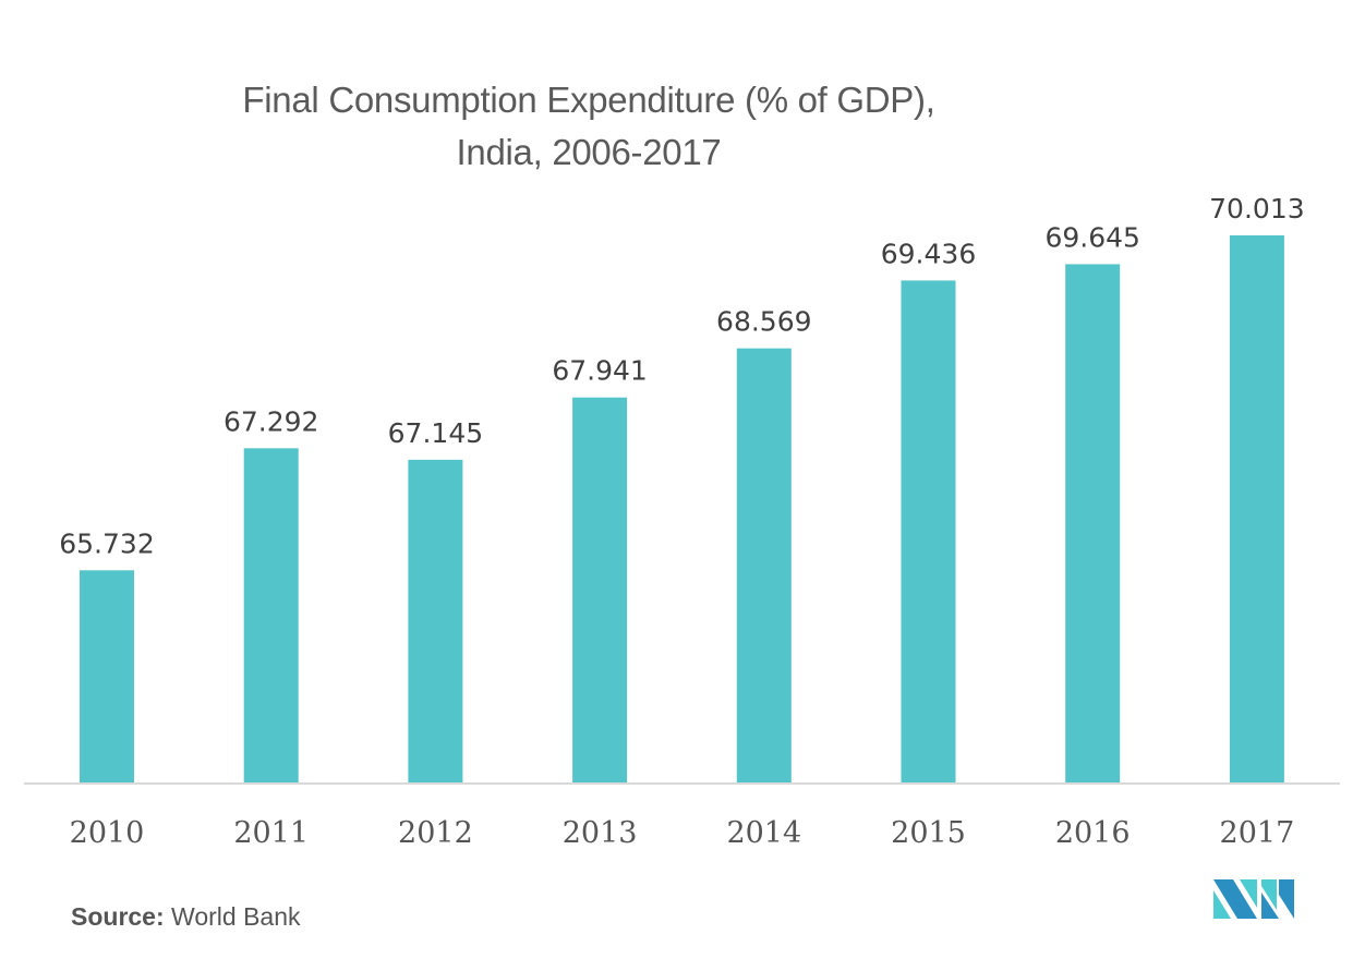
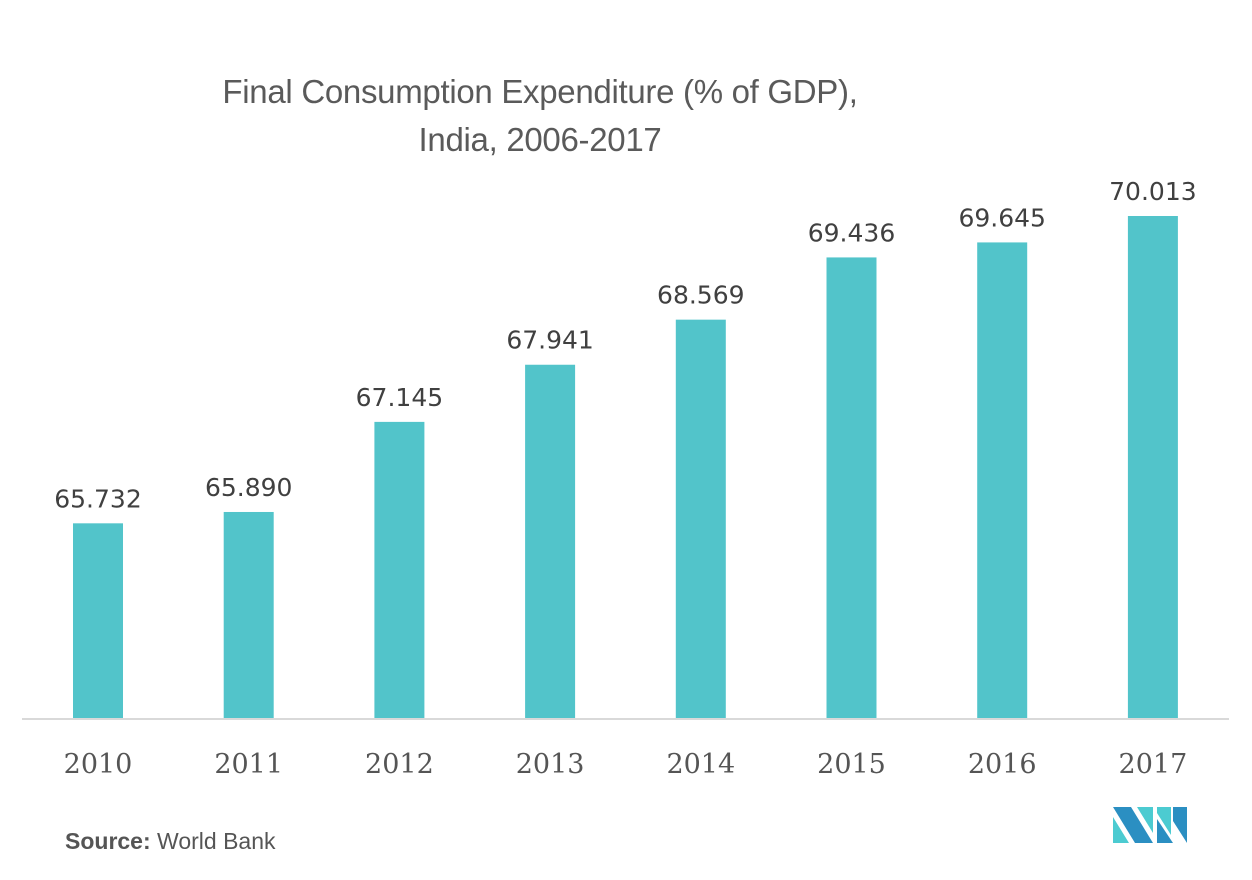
2011: 67.292 -> 65.890
